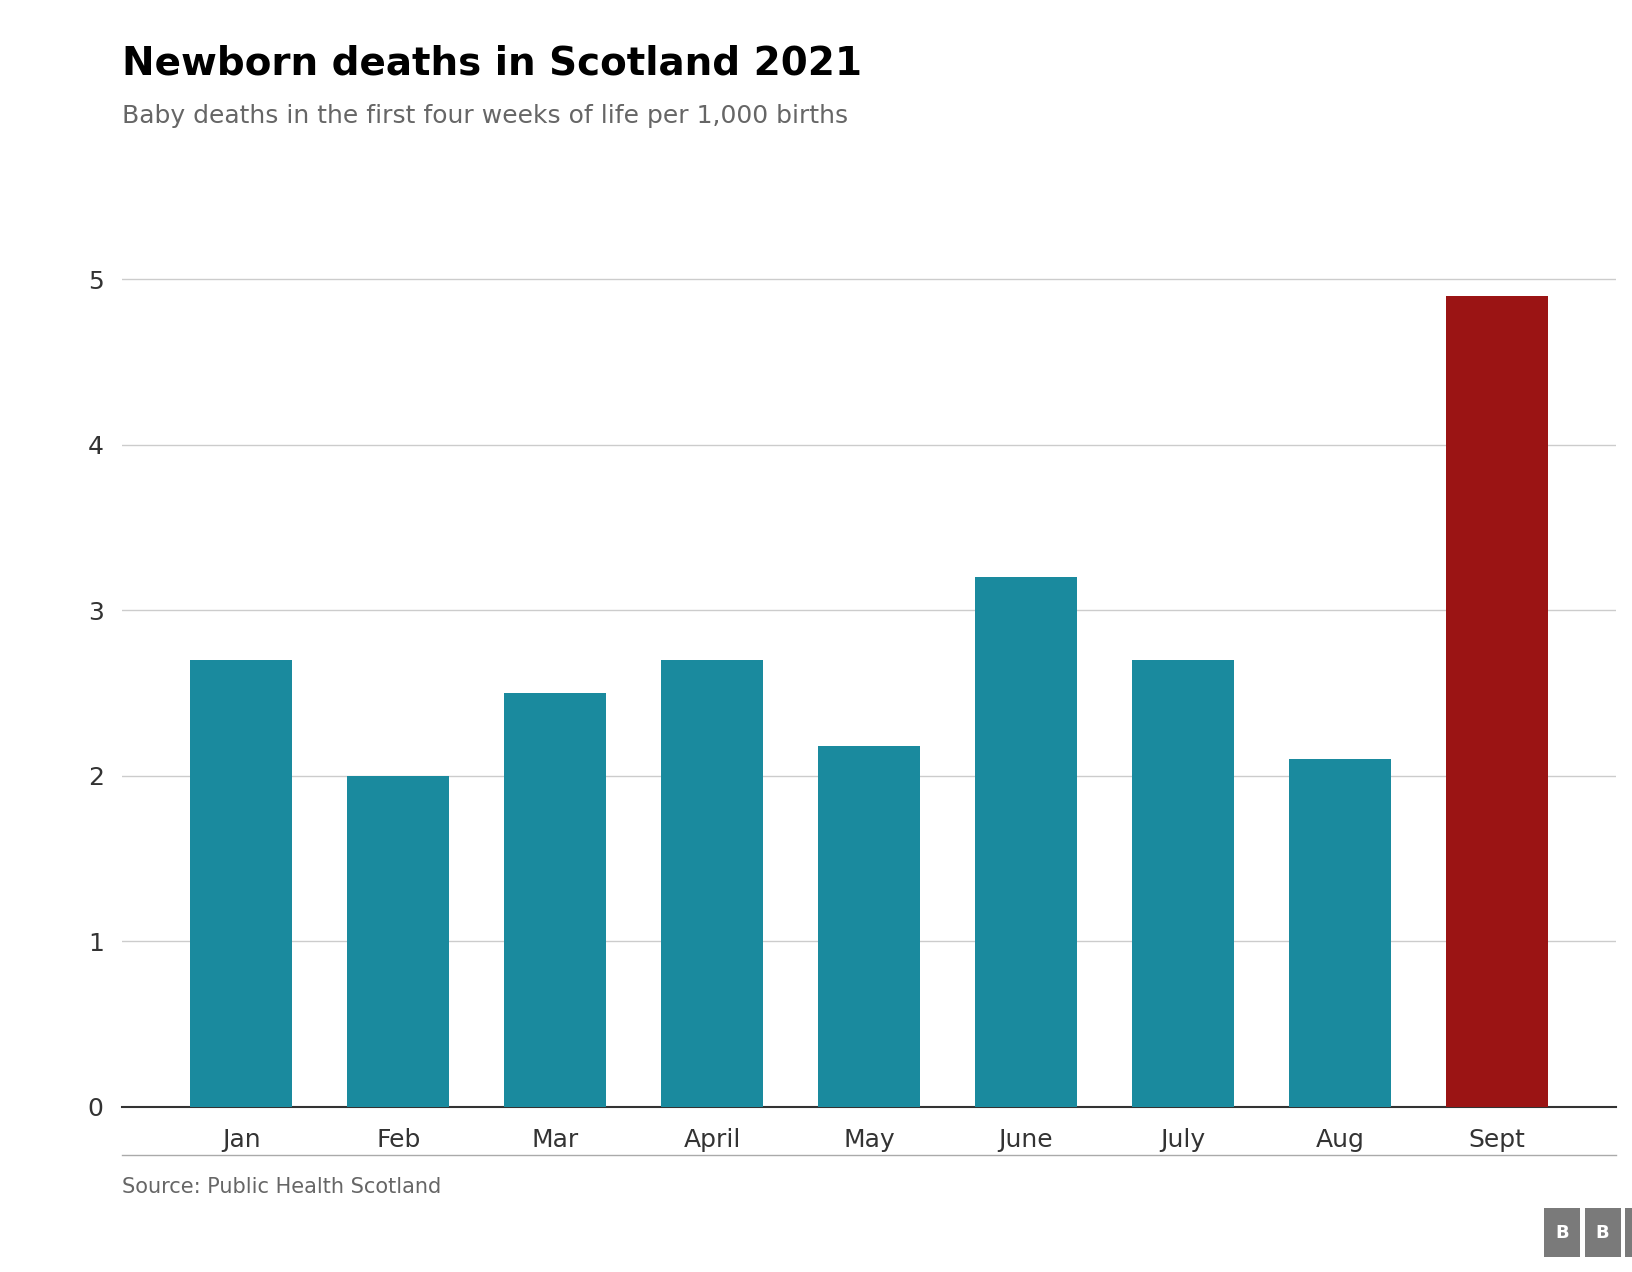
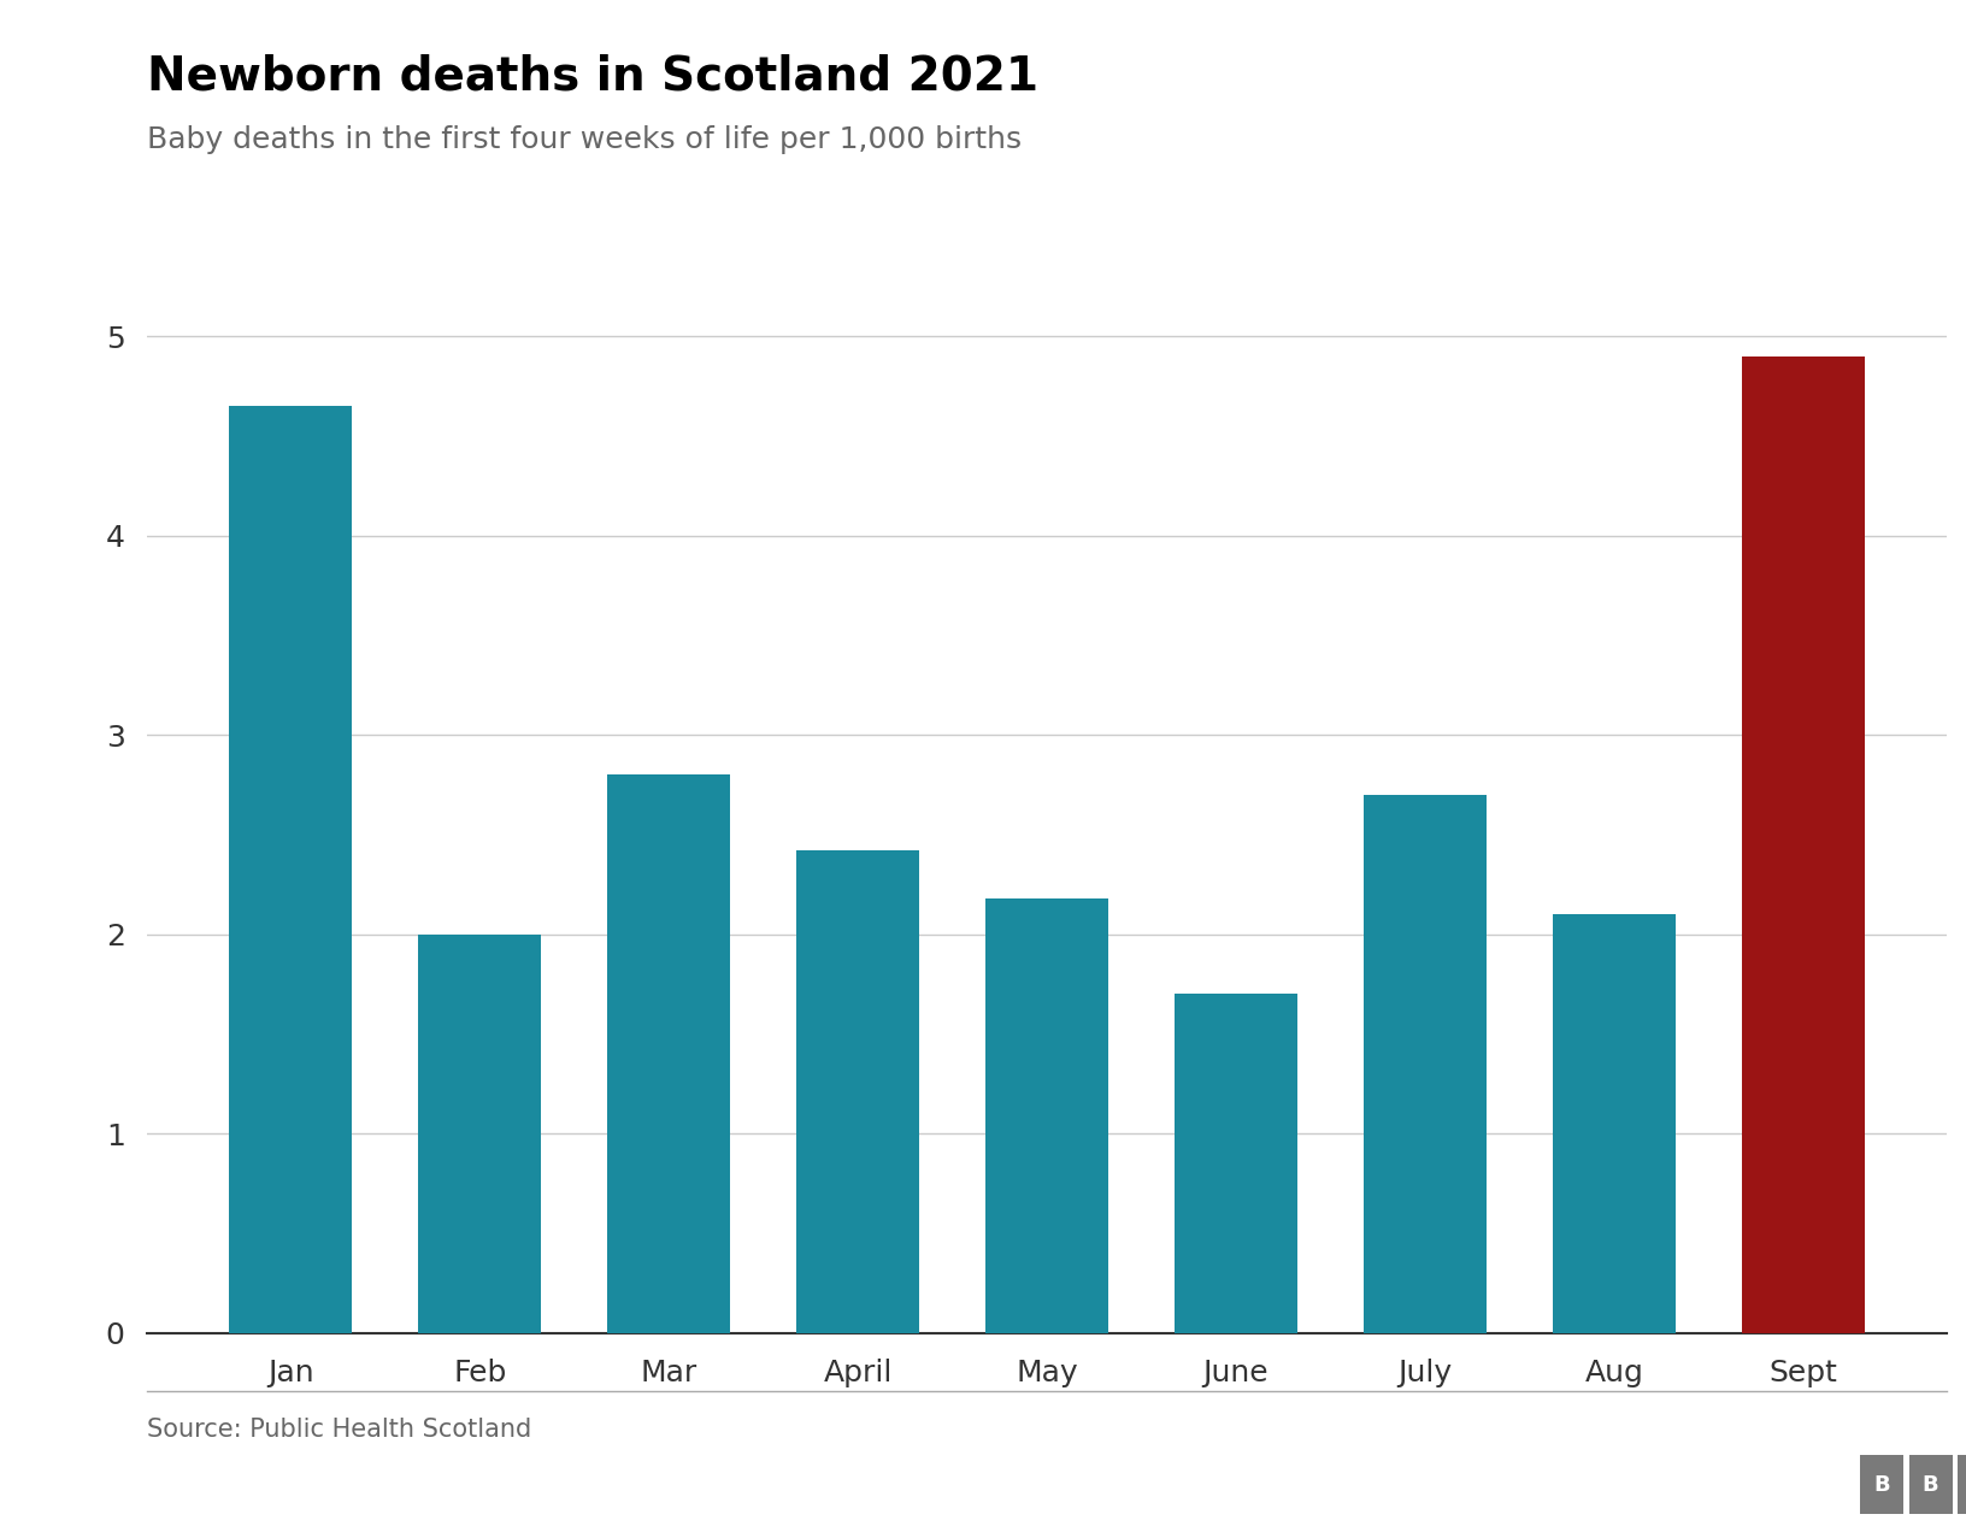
Jan: 2.70 -> 4.65
Mar: 2.50 -> 2.80
April: 2.70 -> 2.42
June: 3.20 -> 1.70
